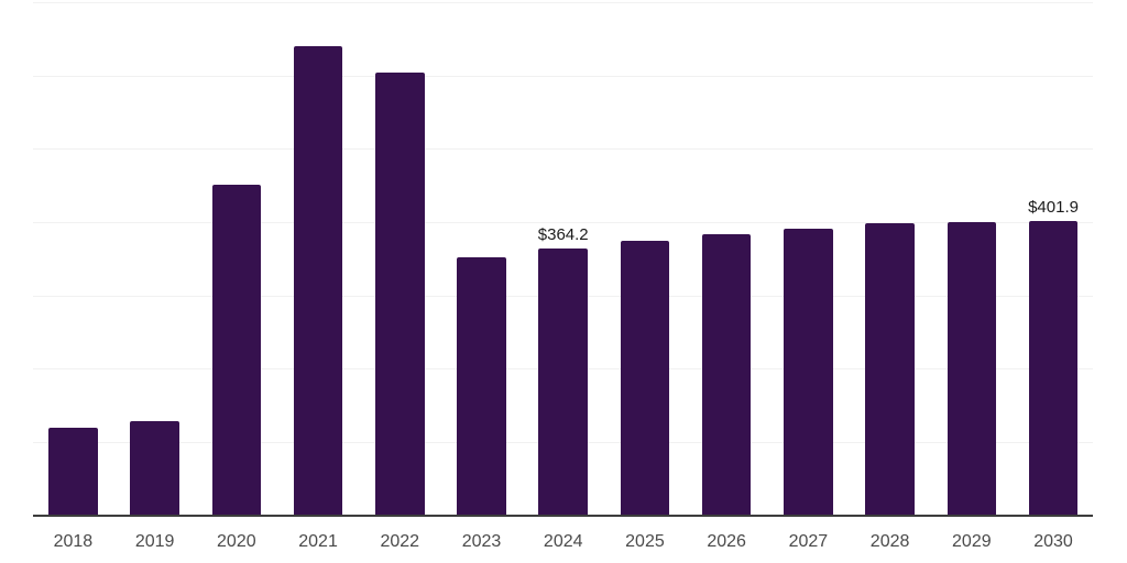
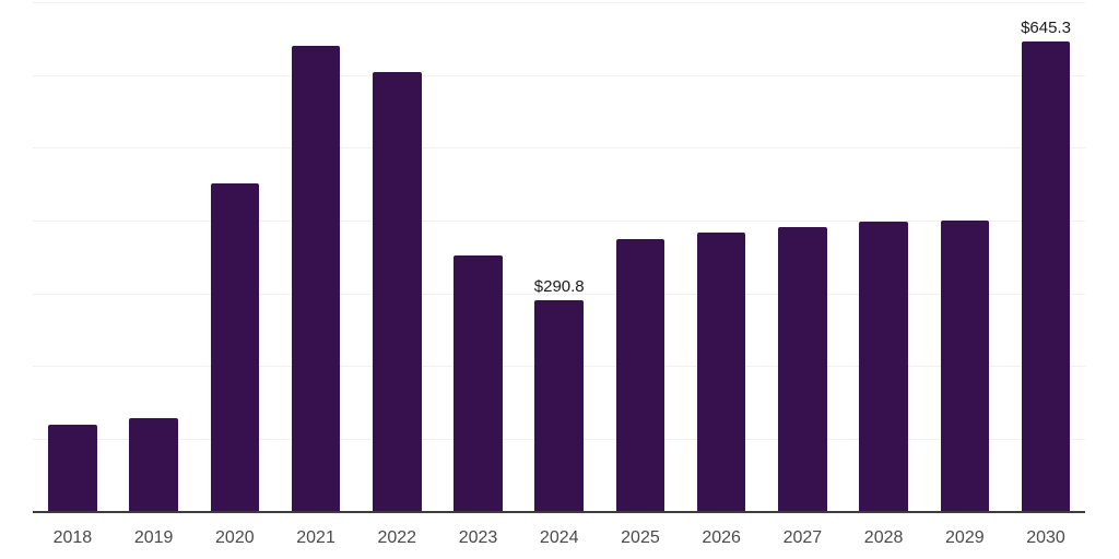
2024: $364.2 -> $290.8
2030: $401.9 -> $645.3
